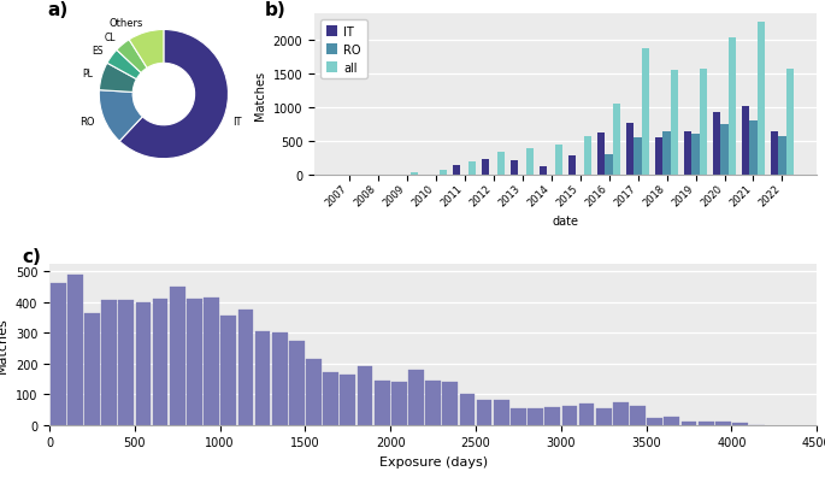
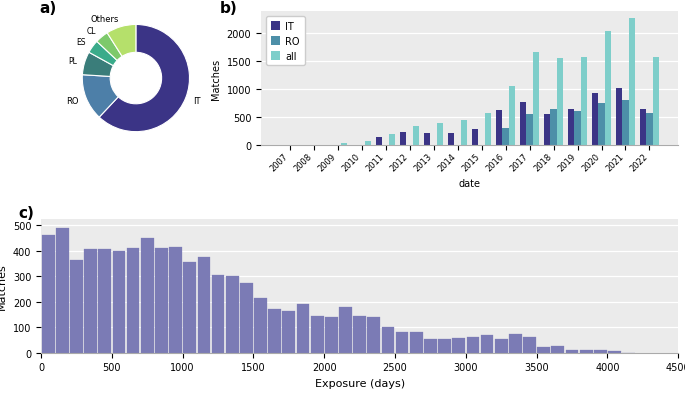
IT/2014: 120 -> 220
all/2017: 1880 -> 1670
